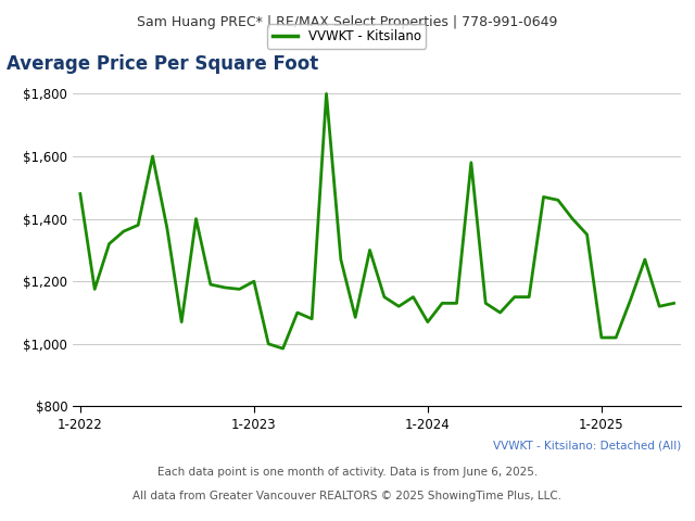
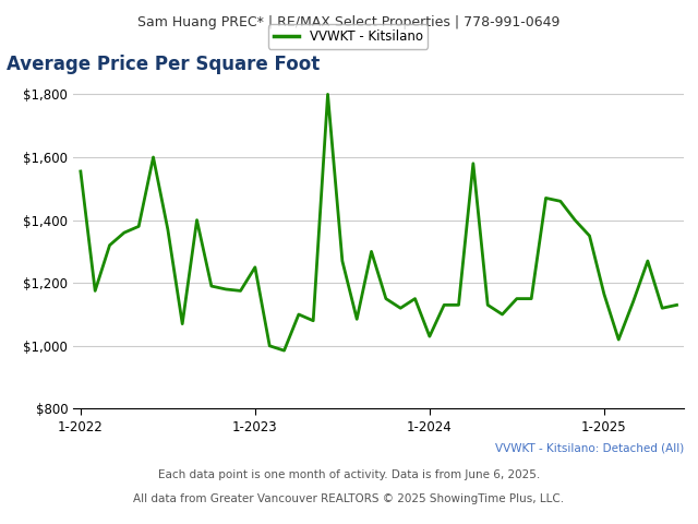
1-2022: $1,480 -> $1,555
1-2023: $1,200 -> $1,250
1-2024: $1,070 -> $1,030
1-2025: $1,020 -> $1,165
